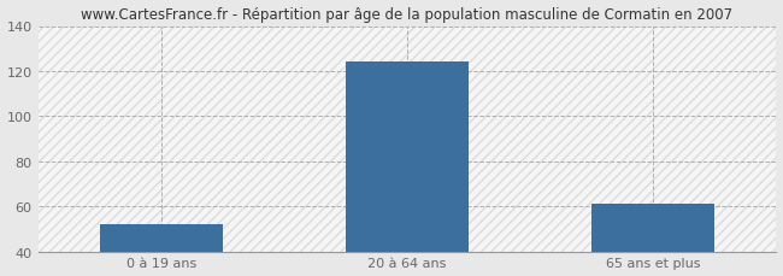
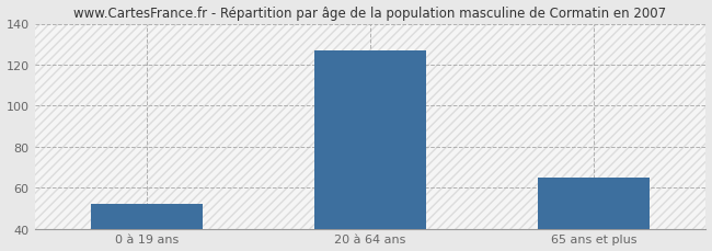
20 à 64 ans: 124 -> 127
65 ans et plus: 61 -> 65
